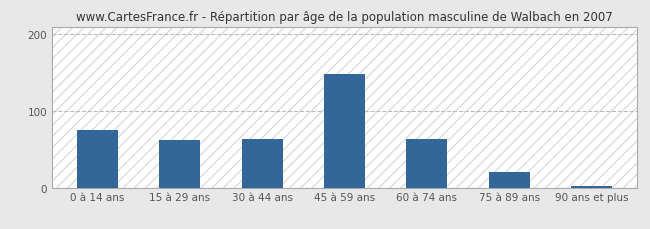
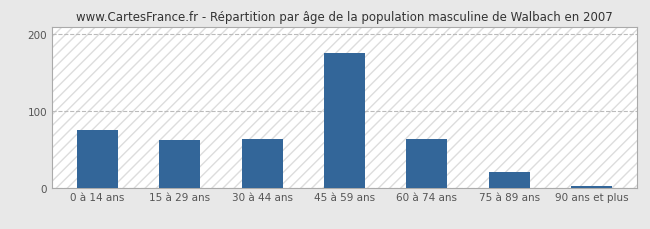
45 à 59 ans: 148 -> 176
